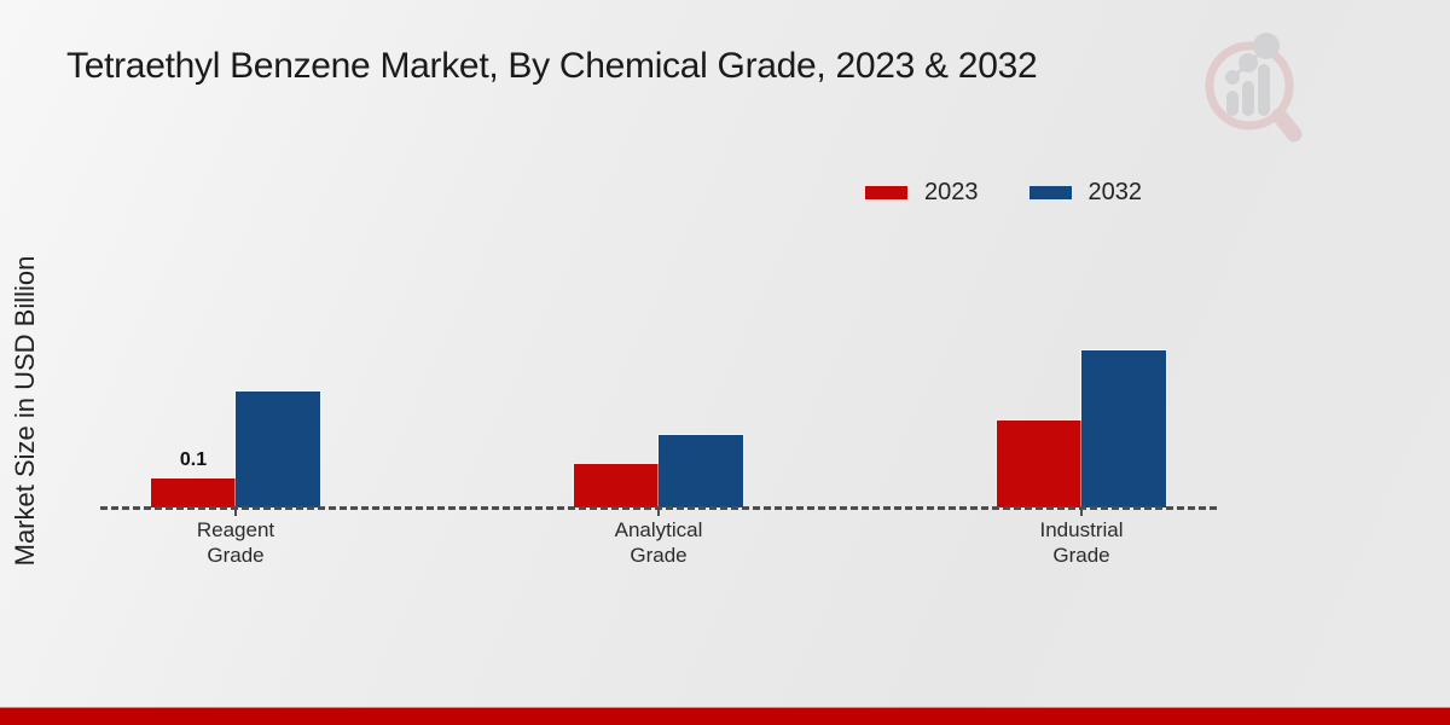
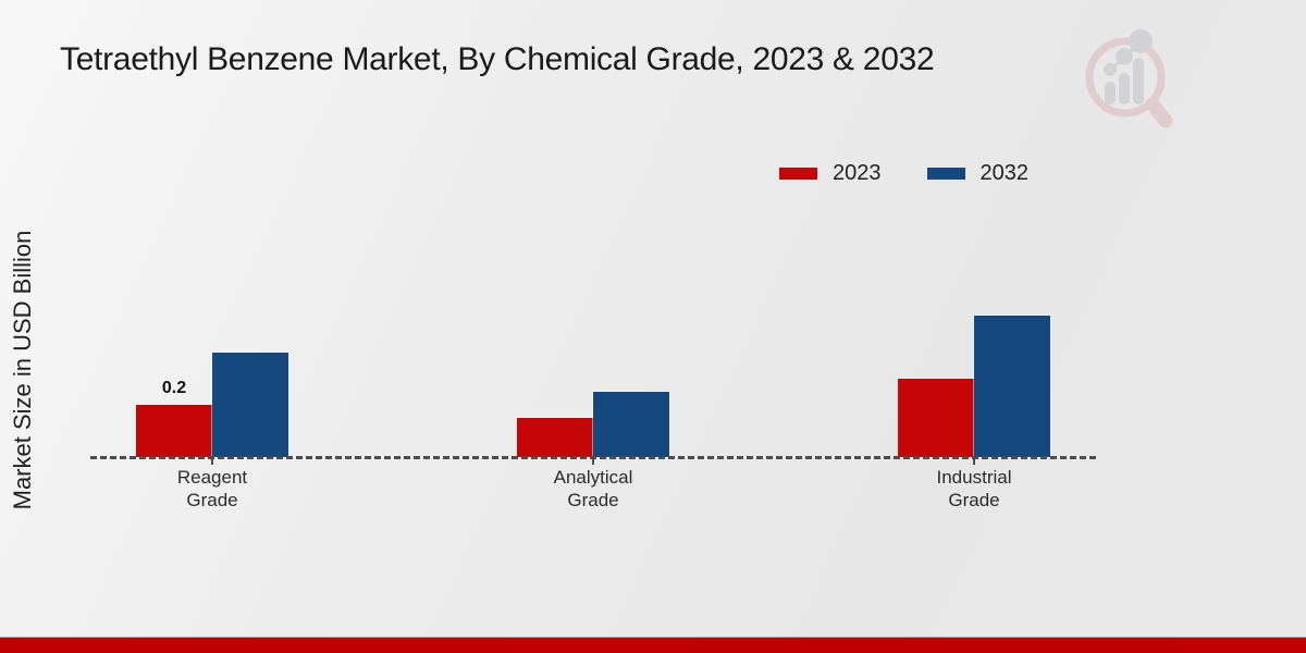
2023/Reagent Grade: 0.1 -> 0.2
